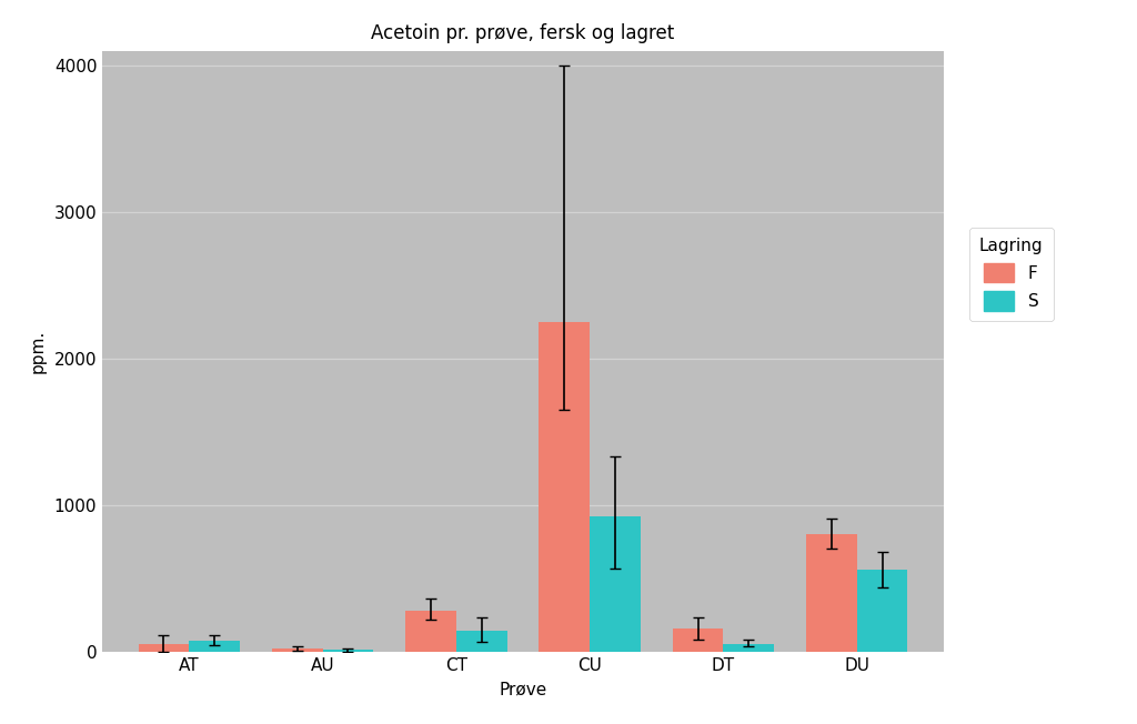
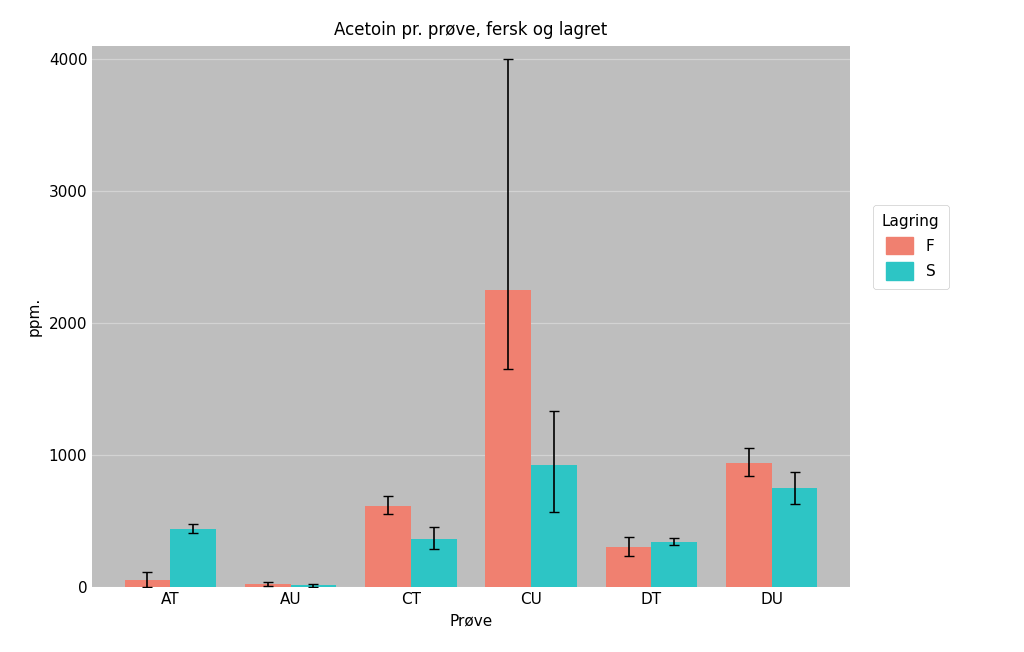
S/AT: 80 -> 440
F/CT: 280 -> 610
S/CT: 140 -> 360
F/DT: 160 -> 300
S/DT: 60 -> 340
F/DU: 800 -> 940
S/DU: 560 -> 750
